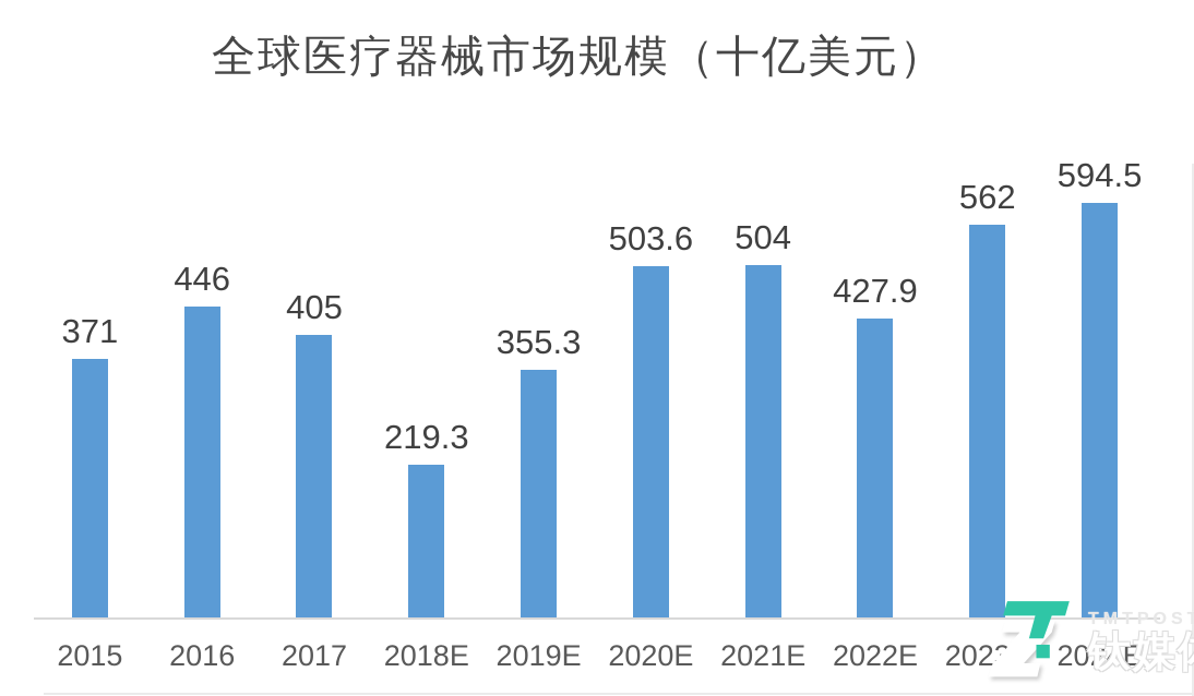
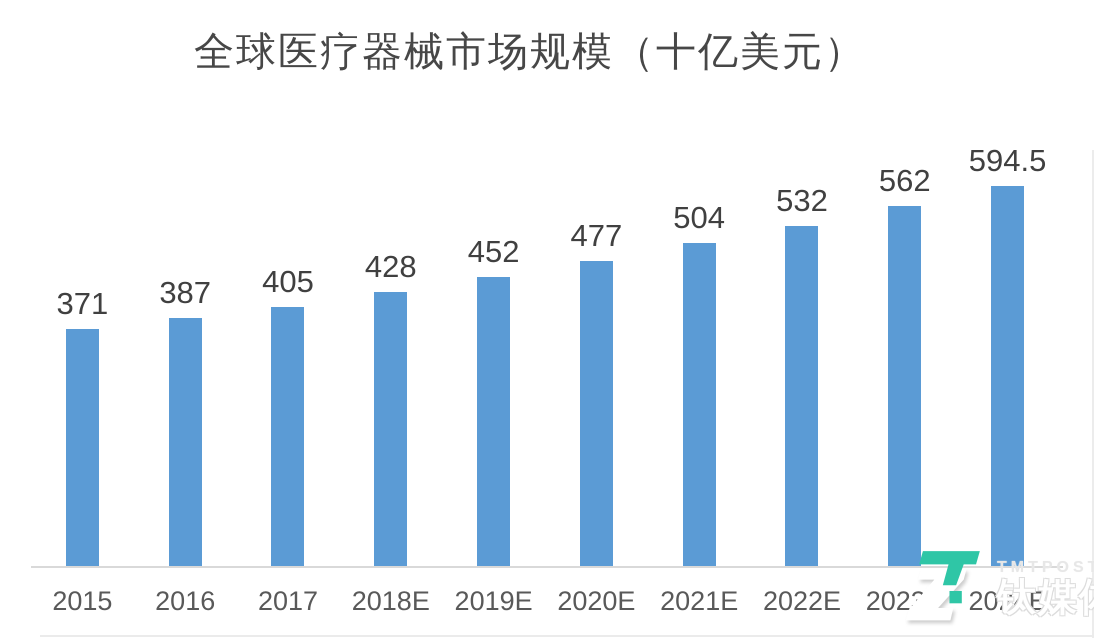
2016: 446 -> 387
2018E: 219.3 -> 428
2019E: 355.3 -> 452
2020E: 503.6 -> 477
2022E: 427.9 -> 532
